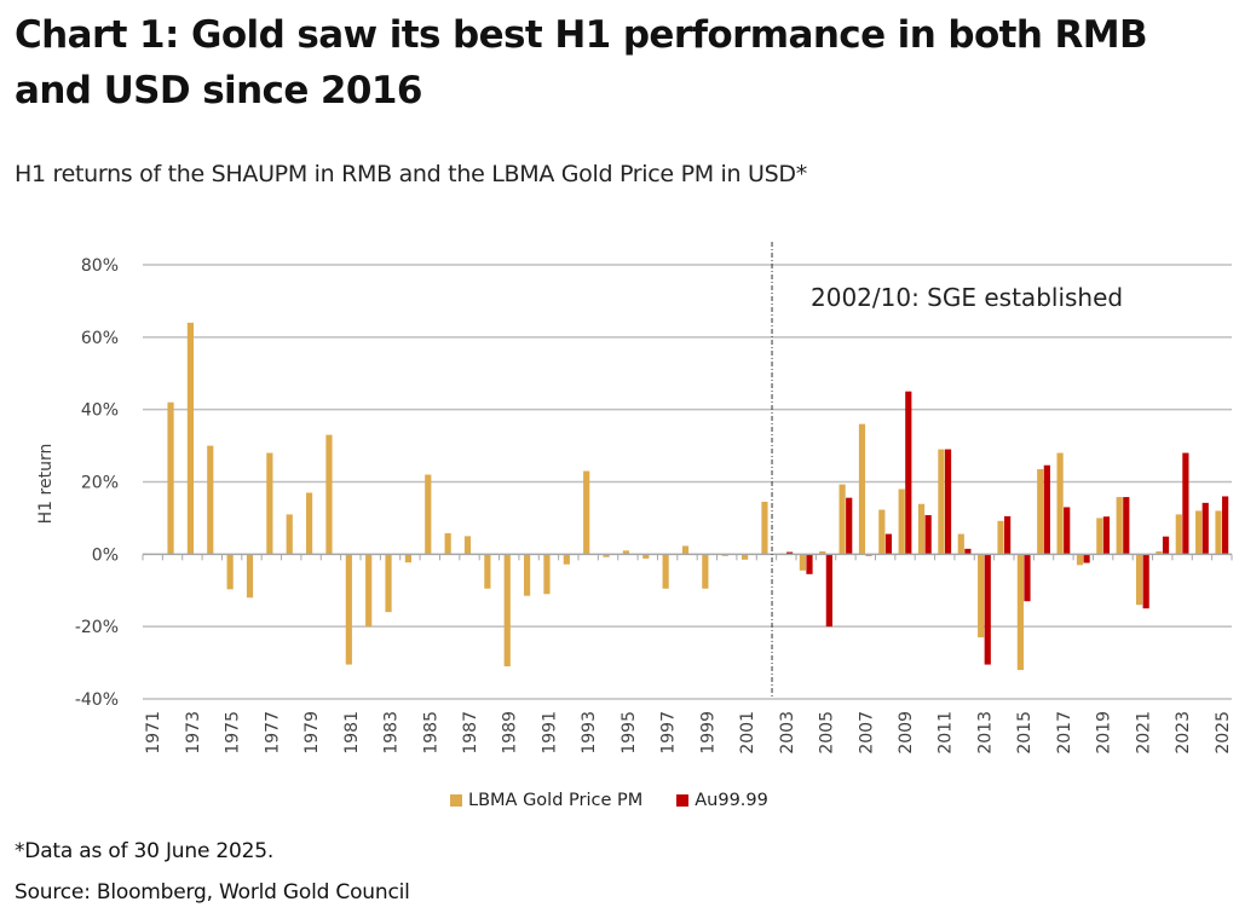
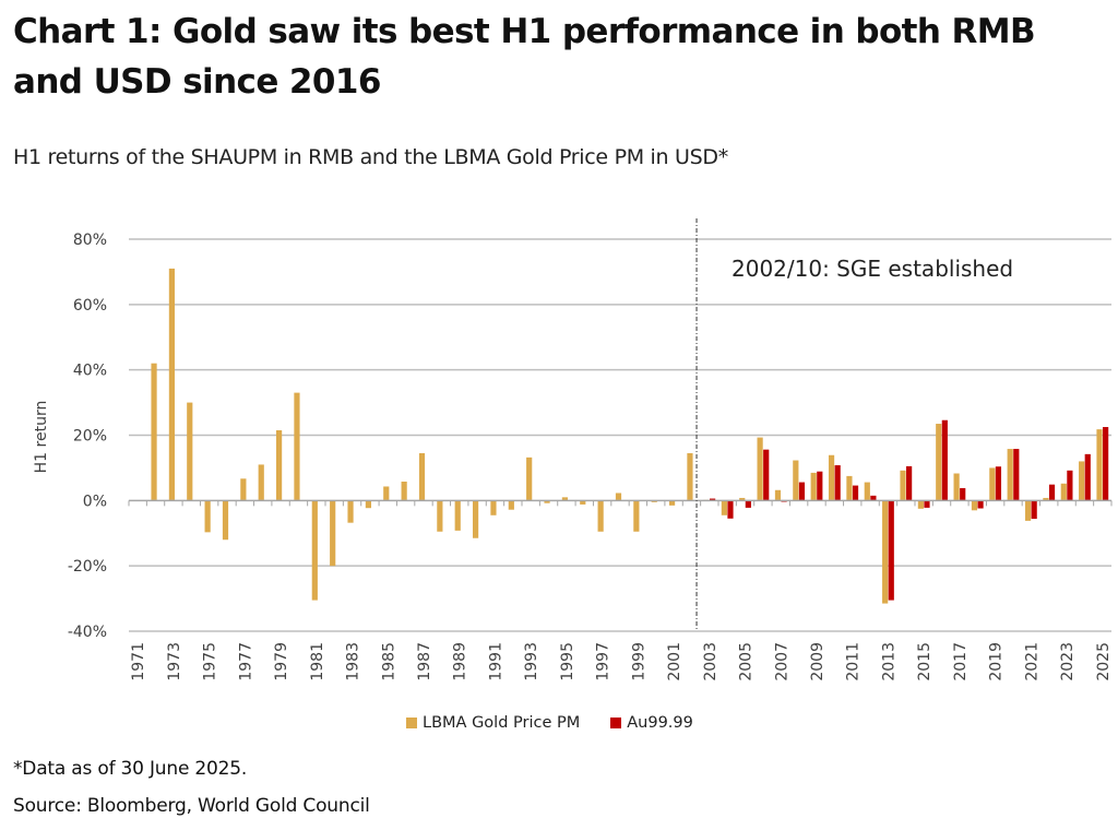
LBMA Gold Price PM/1973: 64% -> 71%
LBMA Gold Price PM/1977: 28% -> 7%
LBMA Gold Price PM/1979: 17% -> 22%
LBMA Gold Price PM/1983: -16% -> -7%
LBMA Gold Price PM/1985: 22% -> 4%
LBMA Gold Price PM/1987: 5% -> 14%
LBMA Gold Price PM/1989: -31% -> -9%
LBMA Gold Price PM/1991: -11% -> -4%
LBMA Gold Price PM/1993: 23% -> 13%
Au99.99/2005: -20% -> -2%
LBMA Gold Price PM/2007: 36% -> 3%
LBMA Gold Price PM/2009: 18% -> 8%
Au99.99/2009: 45% -> 9%
LBMA Gold Price PM/2011: 29% -> 8%
Au99.99/2011: 29% -> 5%
LBMA Gold Price PM/2013: -23% -> -32%
LBMA Gold Price PM/2015: -32% -> -2%
Au99.99/2015: -13% -> -2%
LBMA Gold Price PM/2017: 28% -> 8%
Au99.99/2017: 13% -> 4%
LBMA Gold Price PM/2021: -14% -> -6%
Au99.99/2021: -15% -> -6%
LBMA Gold Price PM/2023: 11% -> 5%
Au99.99/2023: 28% -> 9%
LBMA Gold Price PM/2025: 12% -> 22%
Au99.99/2025: 16% -> 22%
